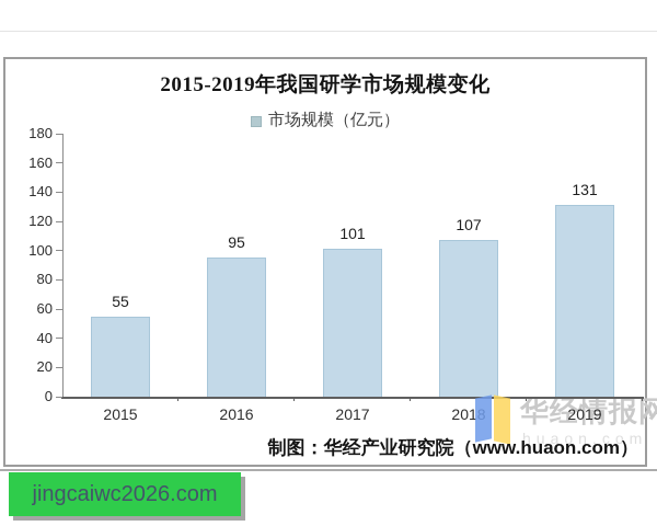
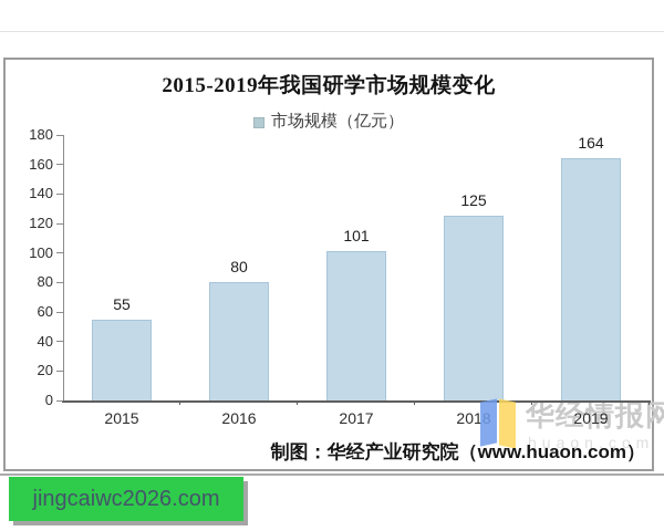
2016: 95 -> 80
2018: 107 -> 125
2019: 131 -> 164
